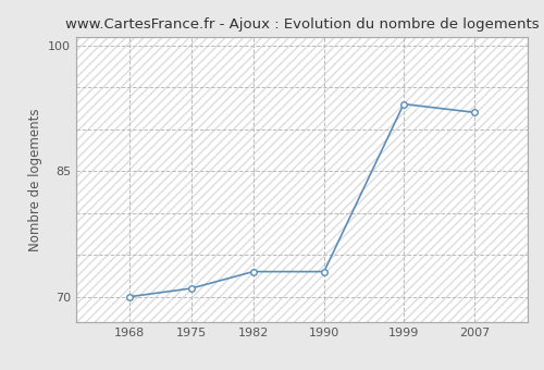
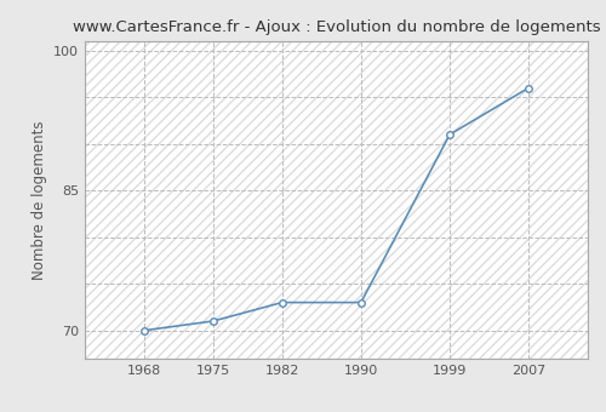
1999: 93 -> 91
2007: 92 -> 96
